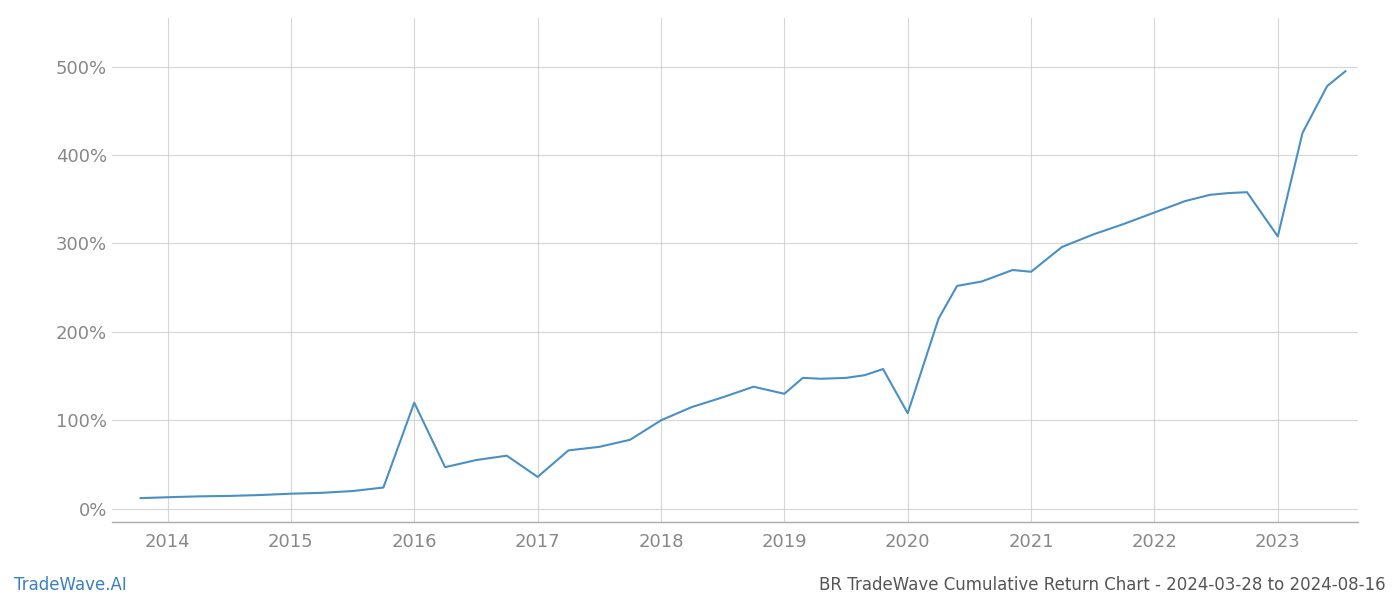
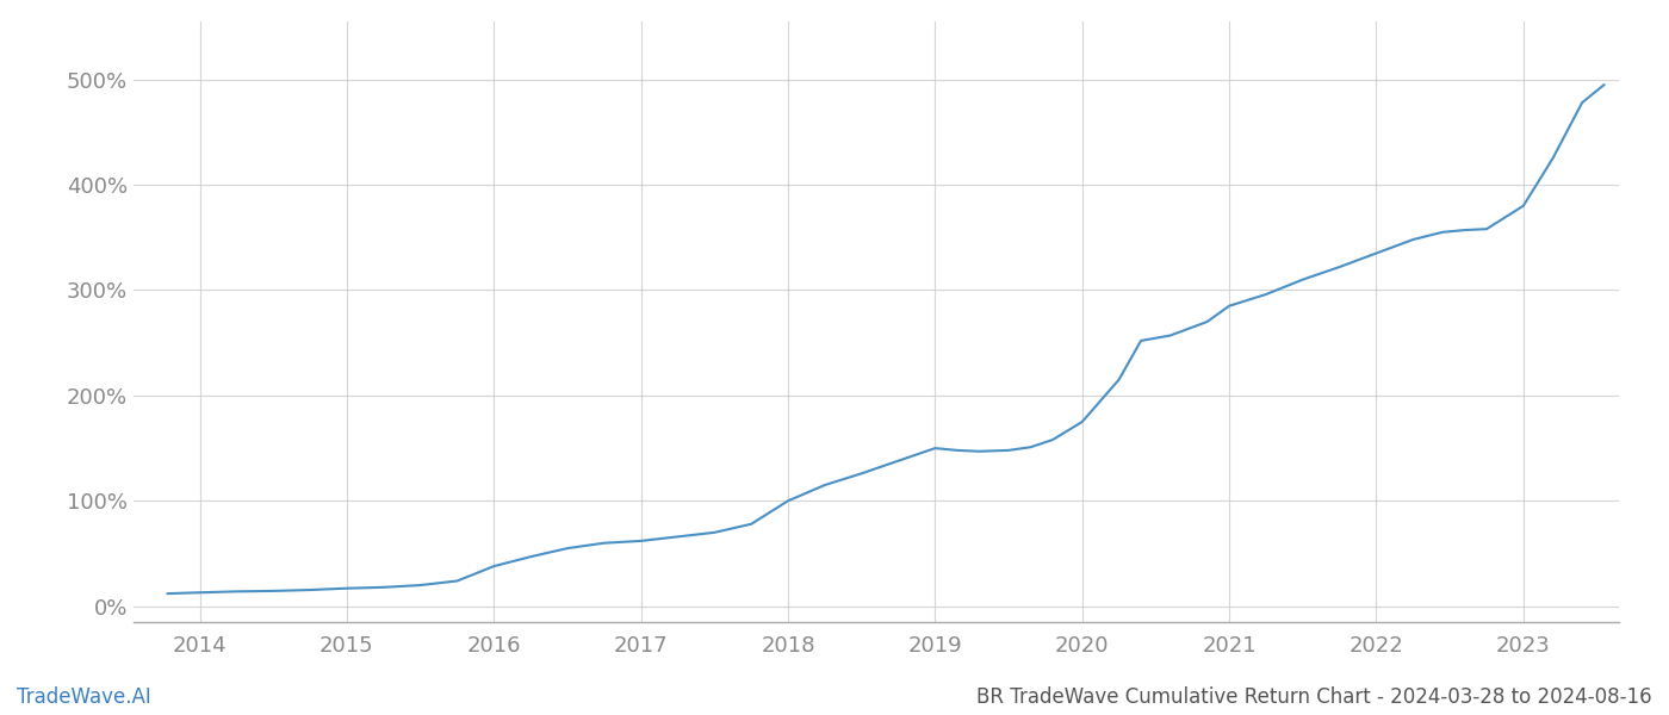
2016: 120% -> 38%
2017: 36% -> 62%
2019: 130% -> 150%
2020: 108% -> 175%
2021: 268% -> 285%
2023: 308% -> 380%
